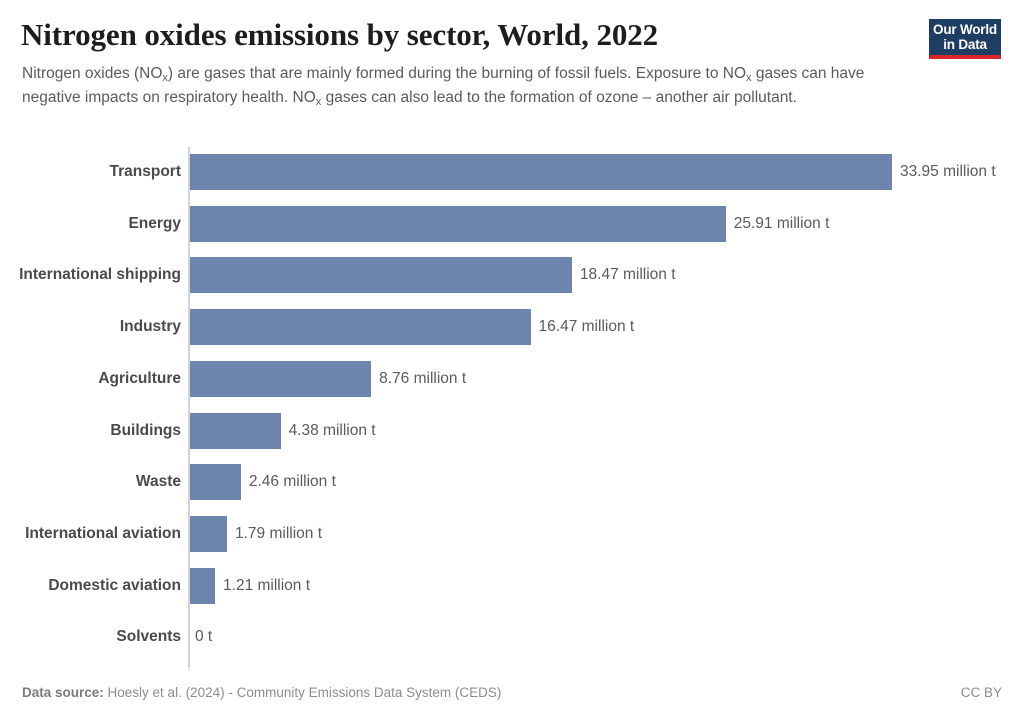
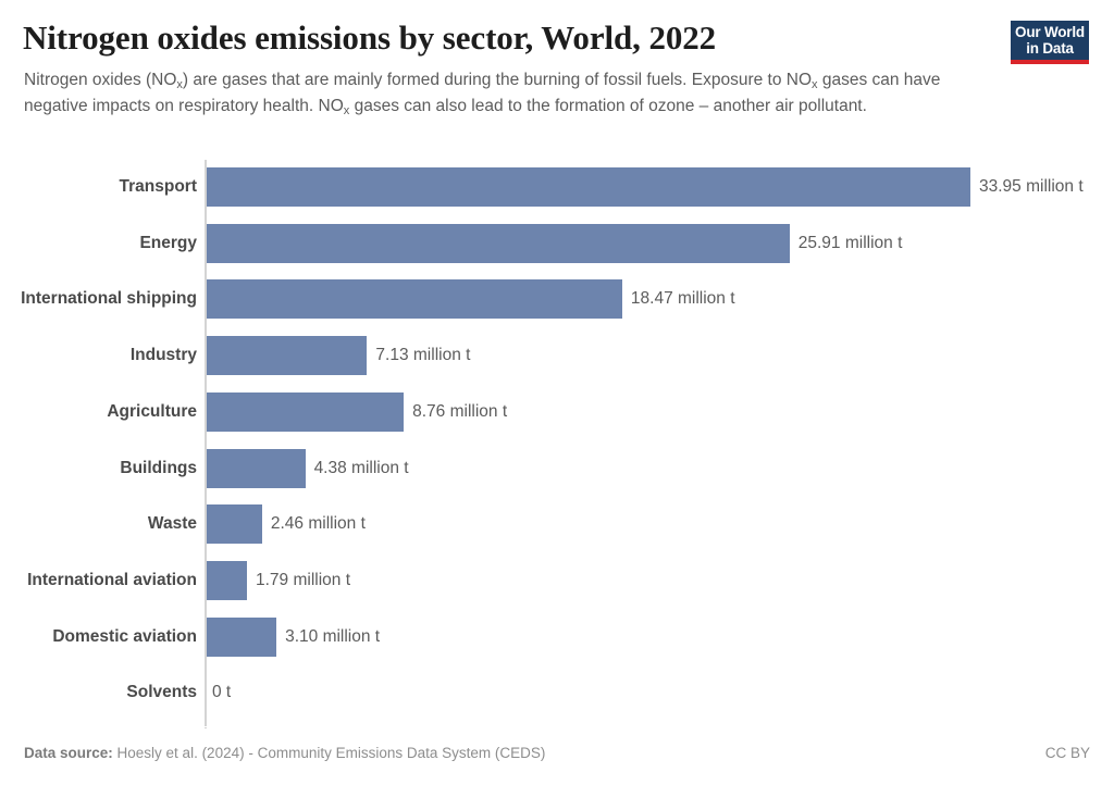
Industry: 16.47 -> 7.13
Domestic aviation: 1.21 -> 3.10
